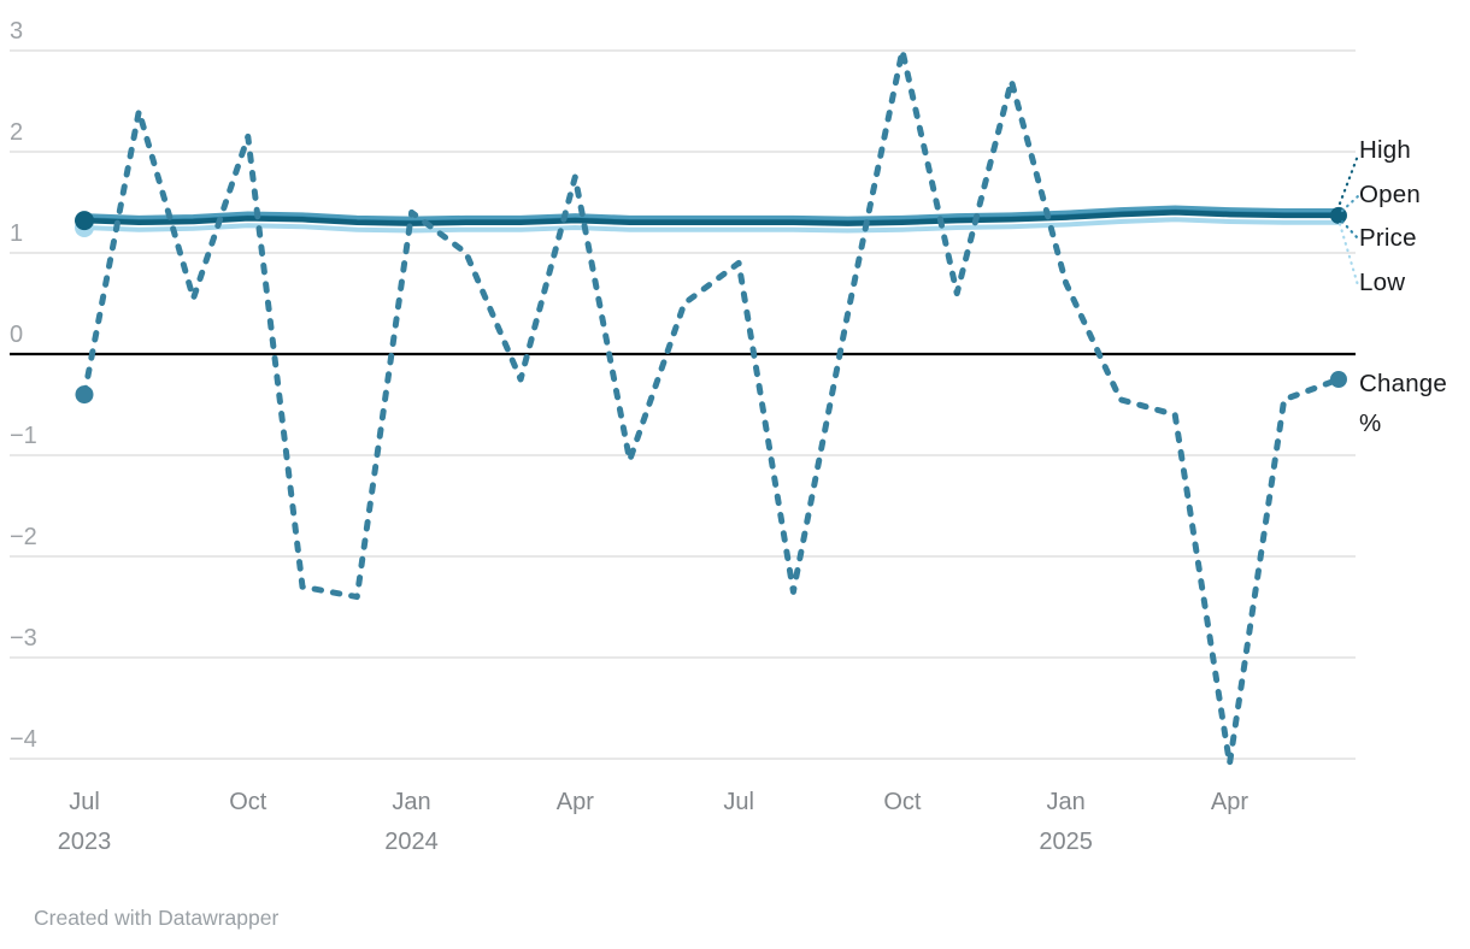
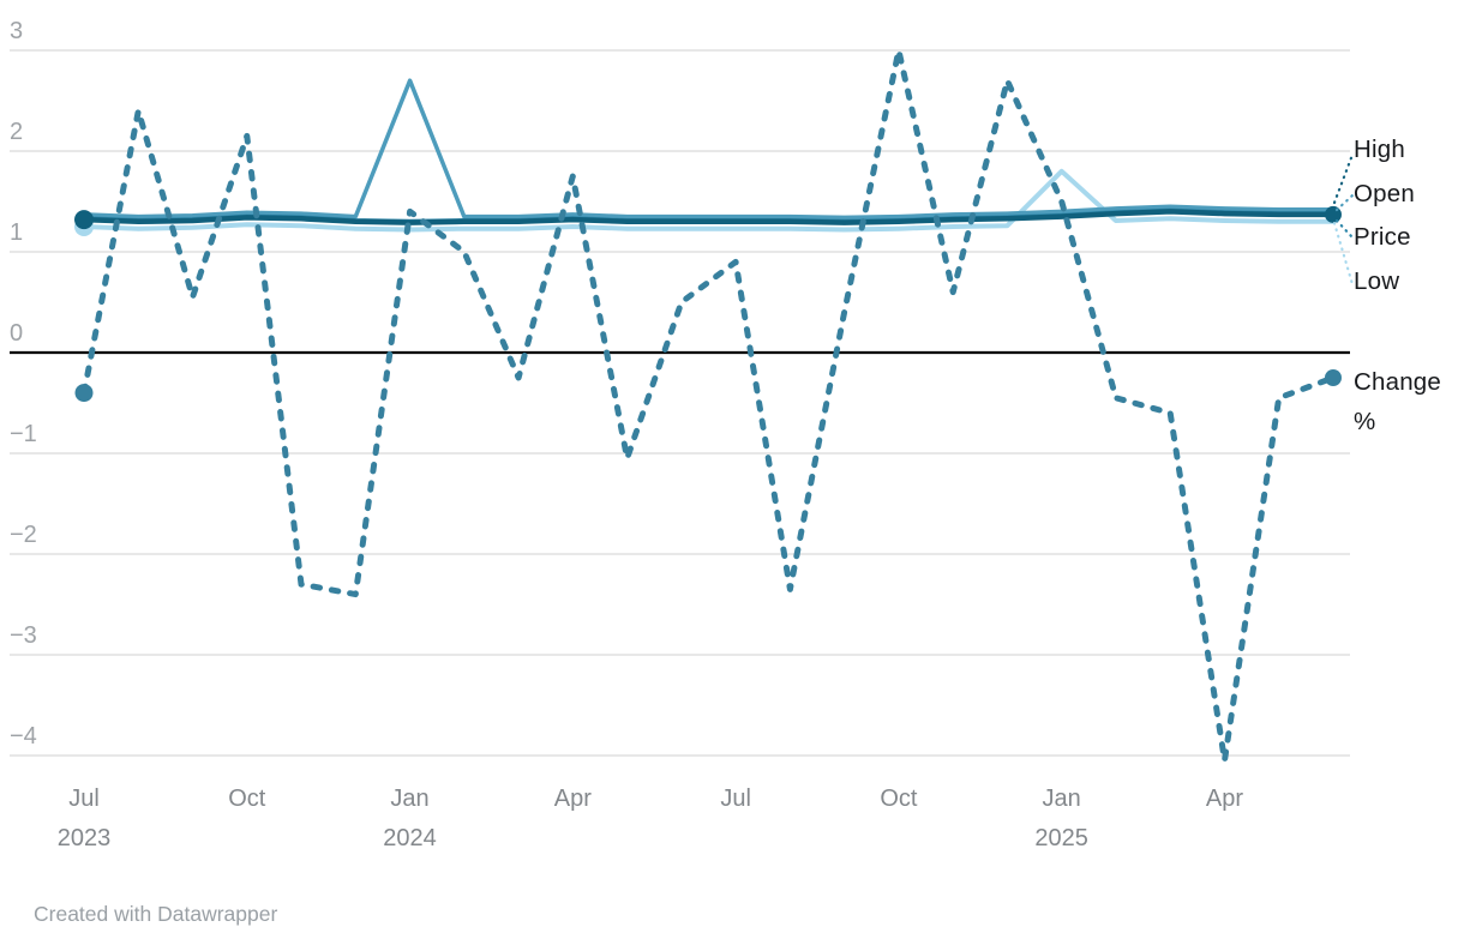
High/Jan 2024: 1.3 -> 2.7
Low/Jan 2025: 1.3 -> 1.8
Change %/Jan 2025: 0.7 -> 1.5
